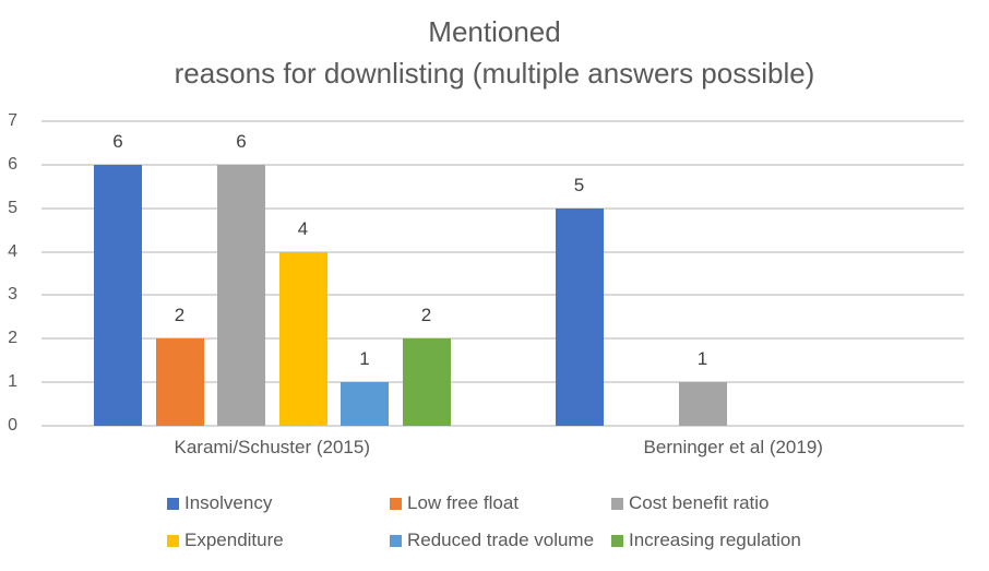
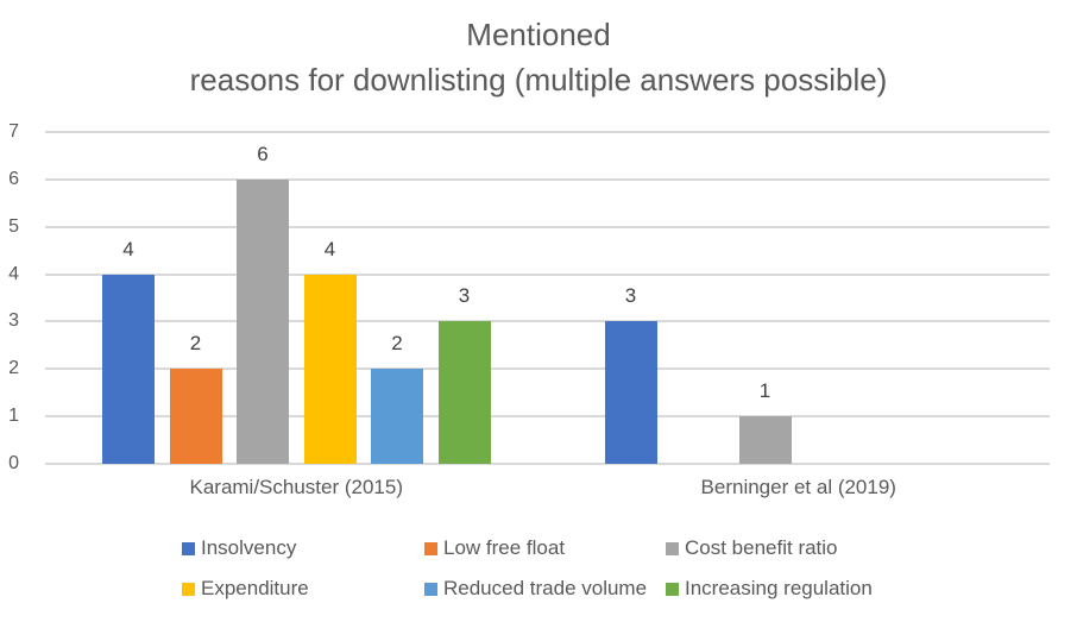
Insolvency/Karami/Schuster (2015): 6 -> 4
Reduced trade volume/Karami/Schuster (2015): 1 -> 2
Increasing regulation/Karami/Schuster (2015): 2 -> 3
Insolvency/Berninger et al (2019): 5 -> 3
